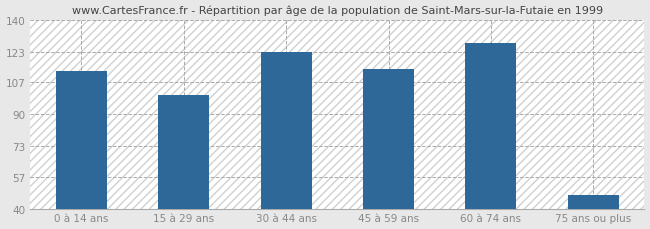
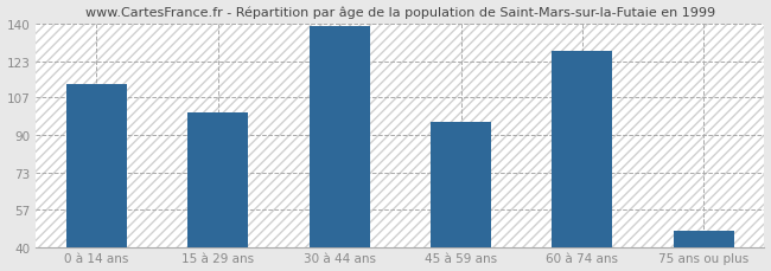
30 à 44 ans: 123 -> 139
45 à 59 ans: 114 -> 96
